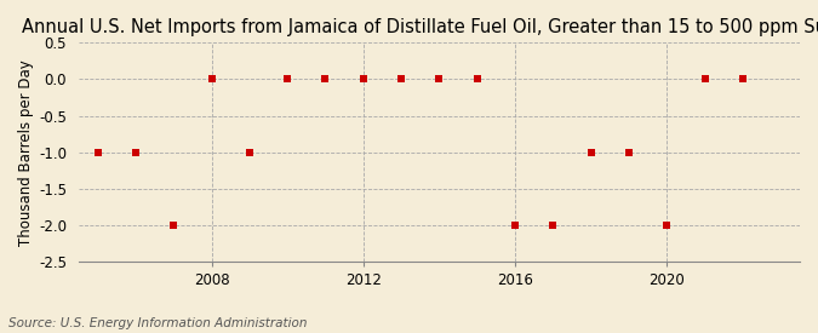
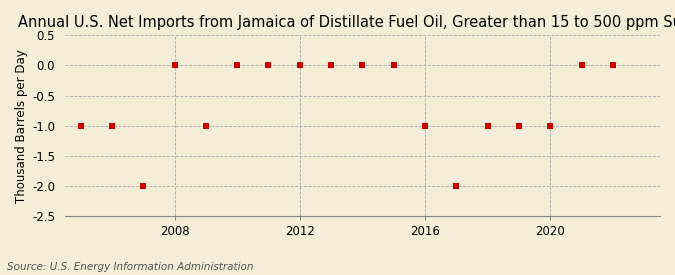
2016: -2 -> -1
2020: -2 -> -1
